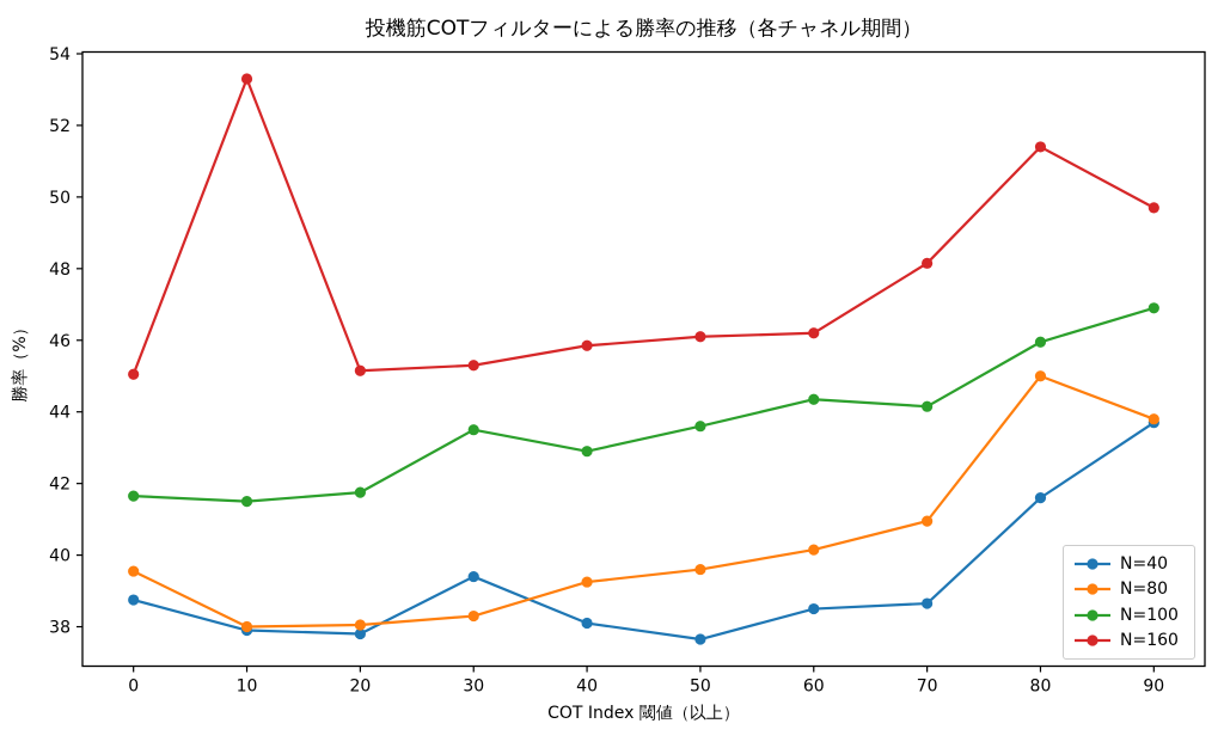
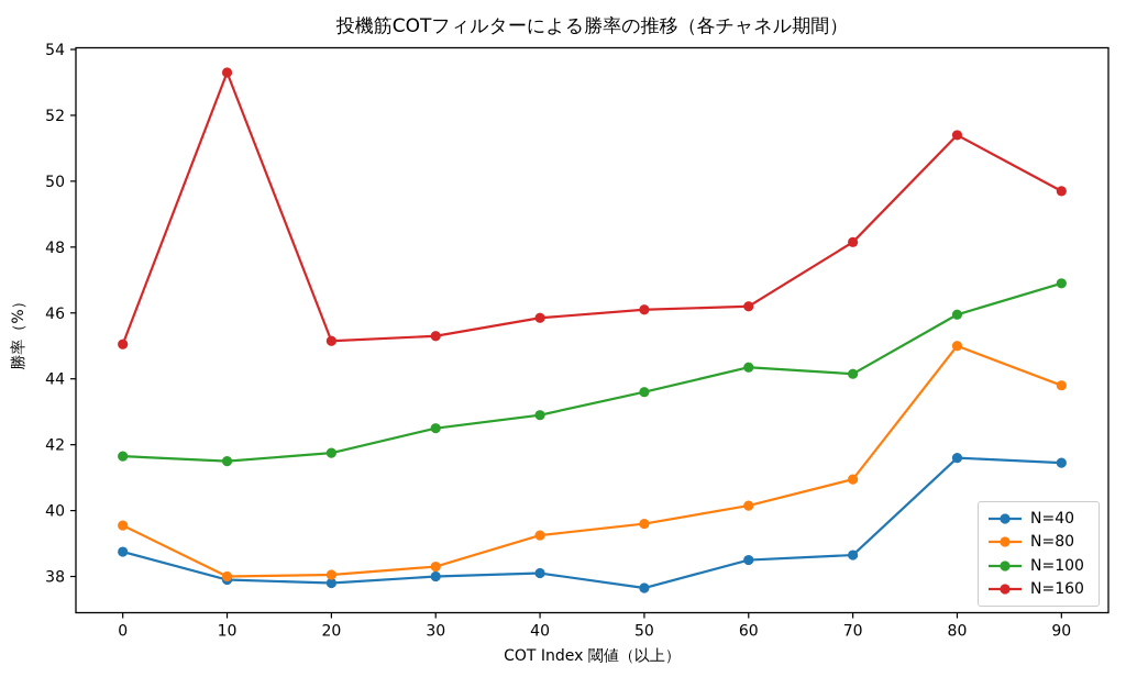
N=40/30: 39.4 -> 38.0
N=100/30: 43.5 -> 42.5
N=40/90: 43.7 -> 41.5
